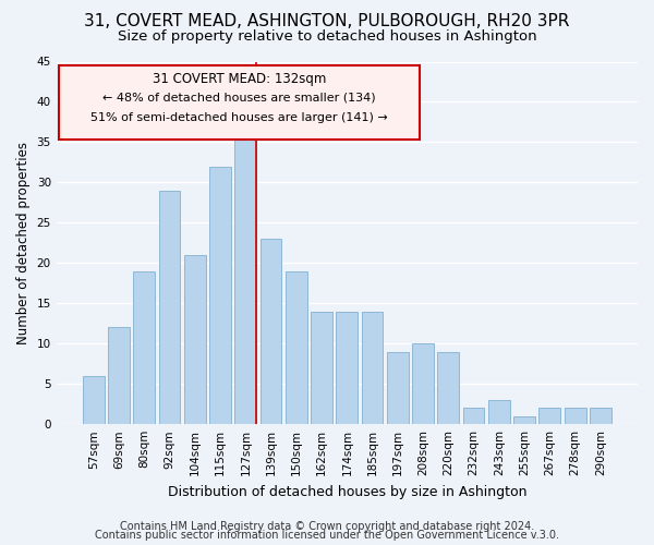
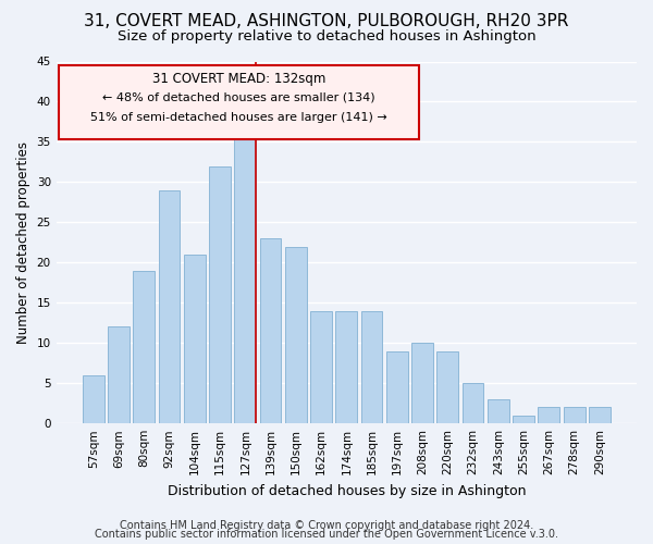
150sqm: 19 -> 22
232sqm: 2 -> 5
